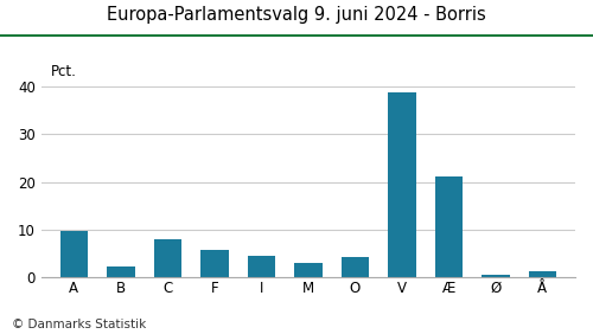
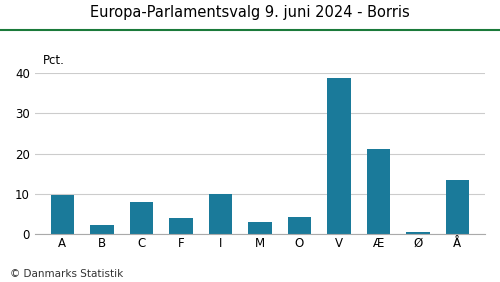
F: 5.8 -> 4.0
I: 4.5 -> 10.0
Å: 1.4 -> 13.5
